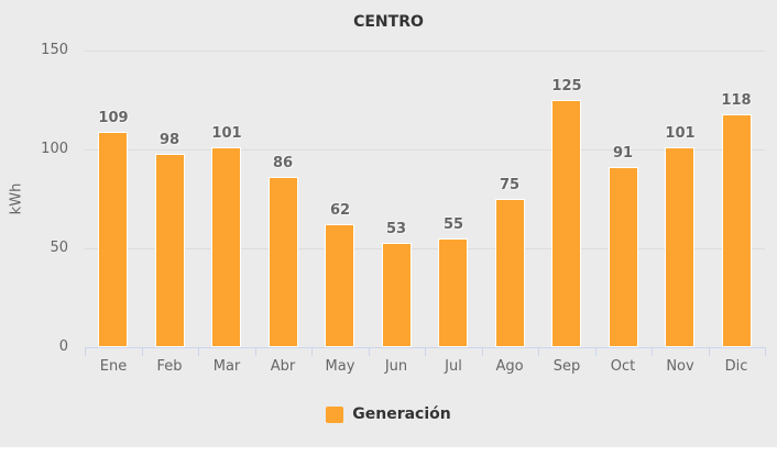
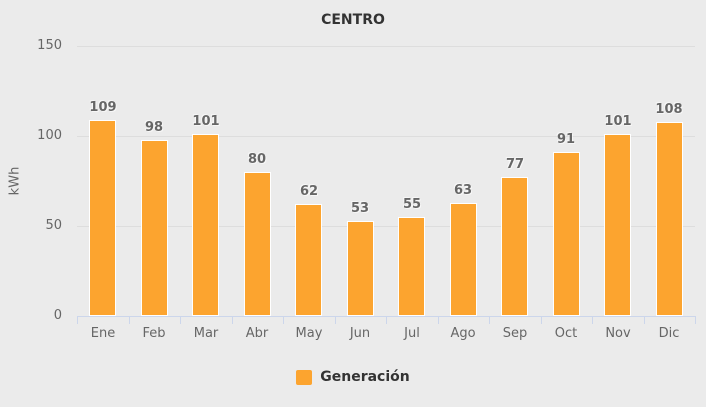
Abr: 86 -> 80
Ago: 75 -> 63
Sep: 125 -> 77
Dic: 118 -> 108
